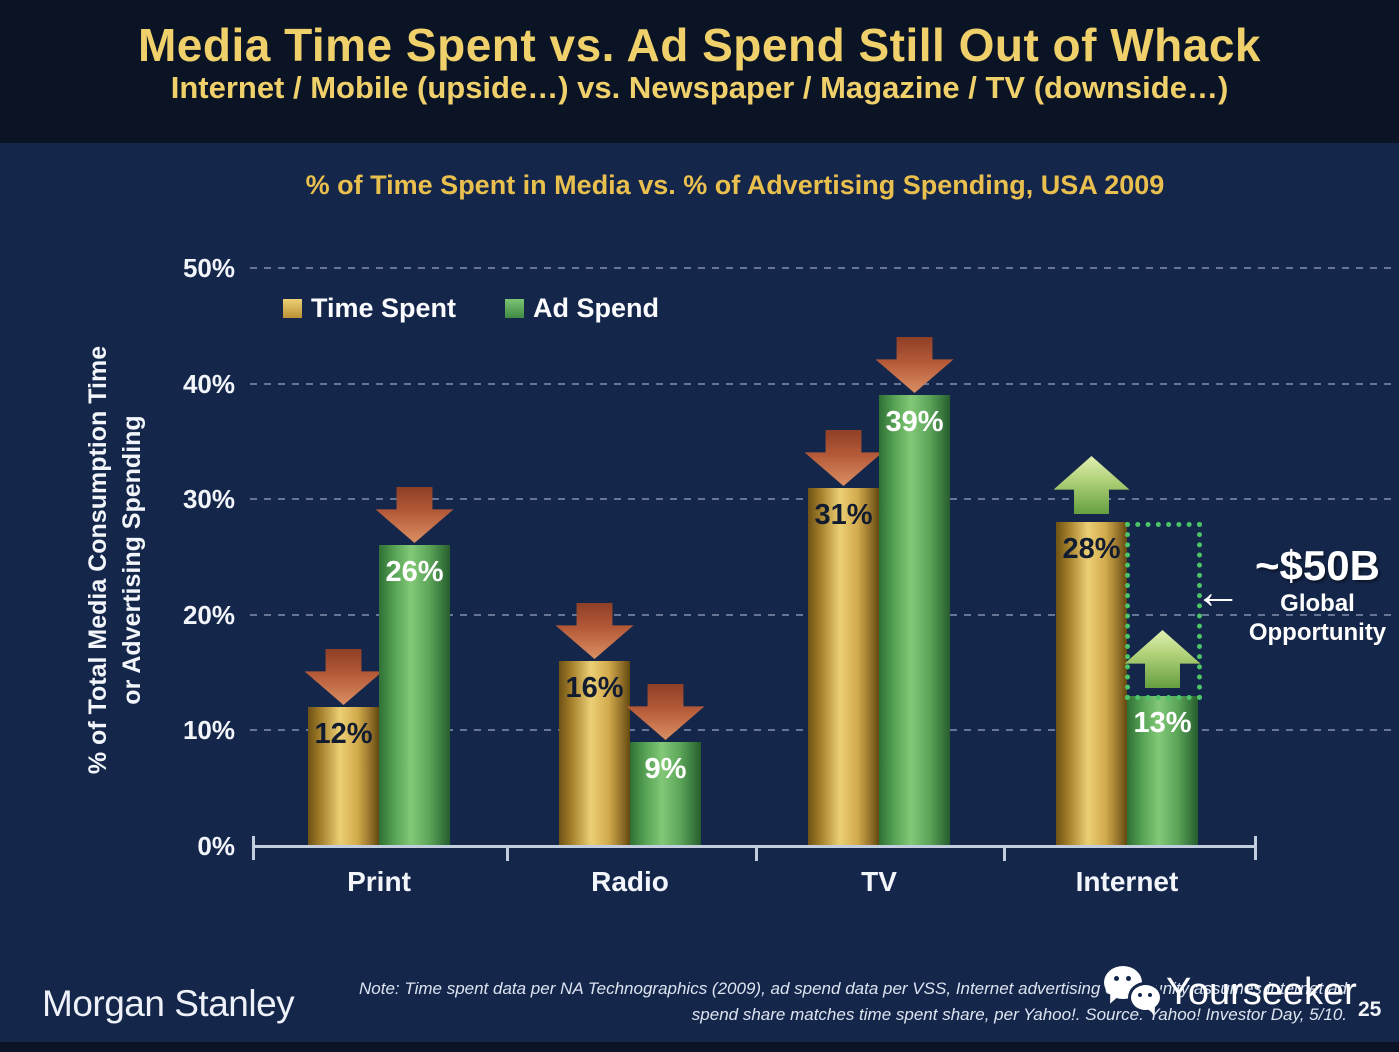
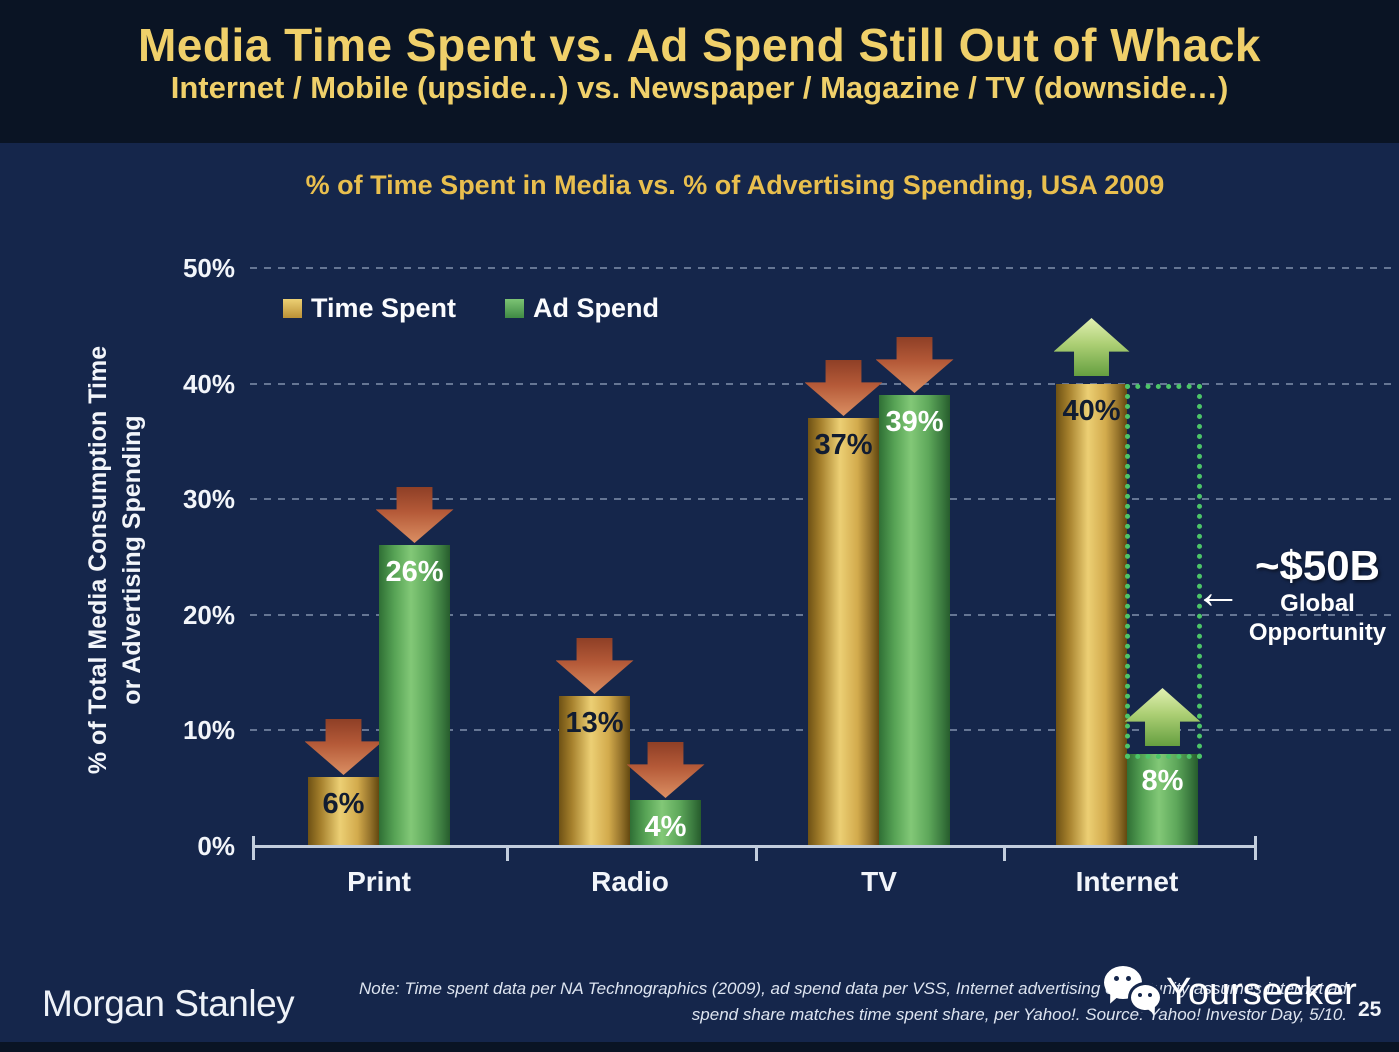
Time Spent/Print: 12% -> 6%
Time Spent/Radio: 16% -> 13%
Ad Spend/Radio: 9% -> 4%
Time Spent/TV: 31% -> 37%
Time Spent/Internet: 28% -> 40%
Ad Spend/Internet: 13% -> 8%
